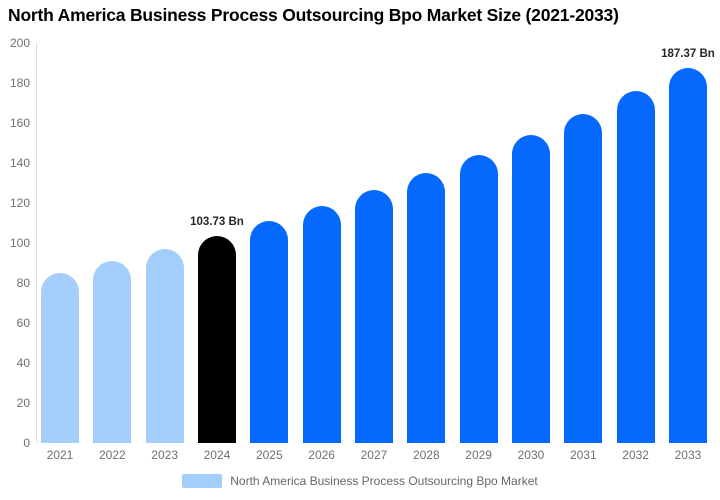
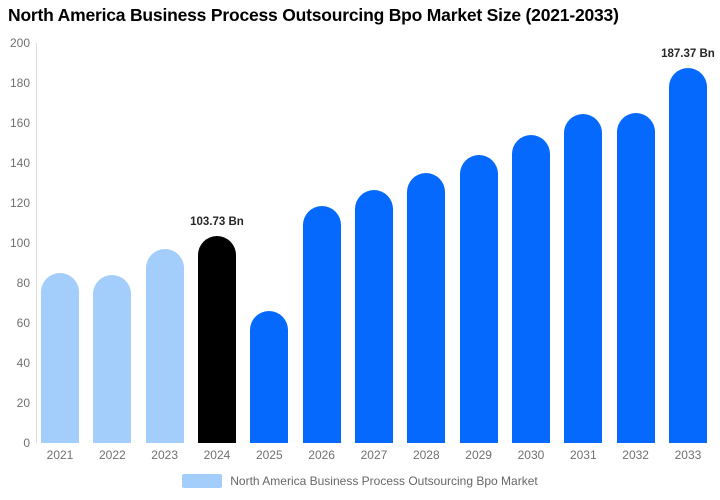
2022: 91 -> 84
2025: 111 -> 66
2032: 176 -> 165
